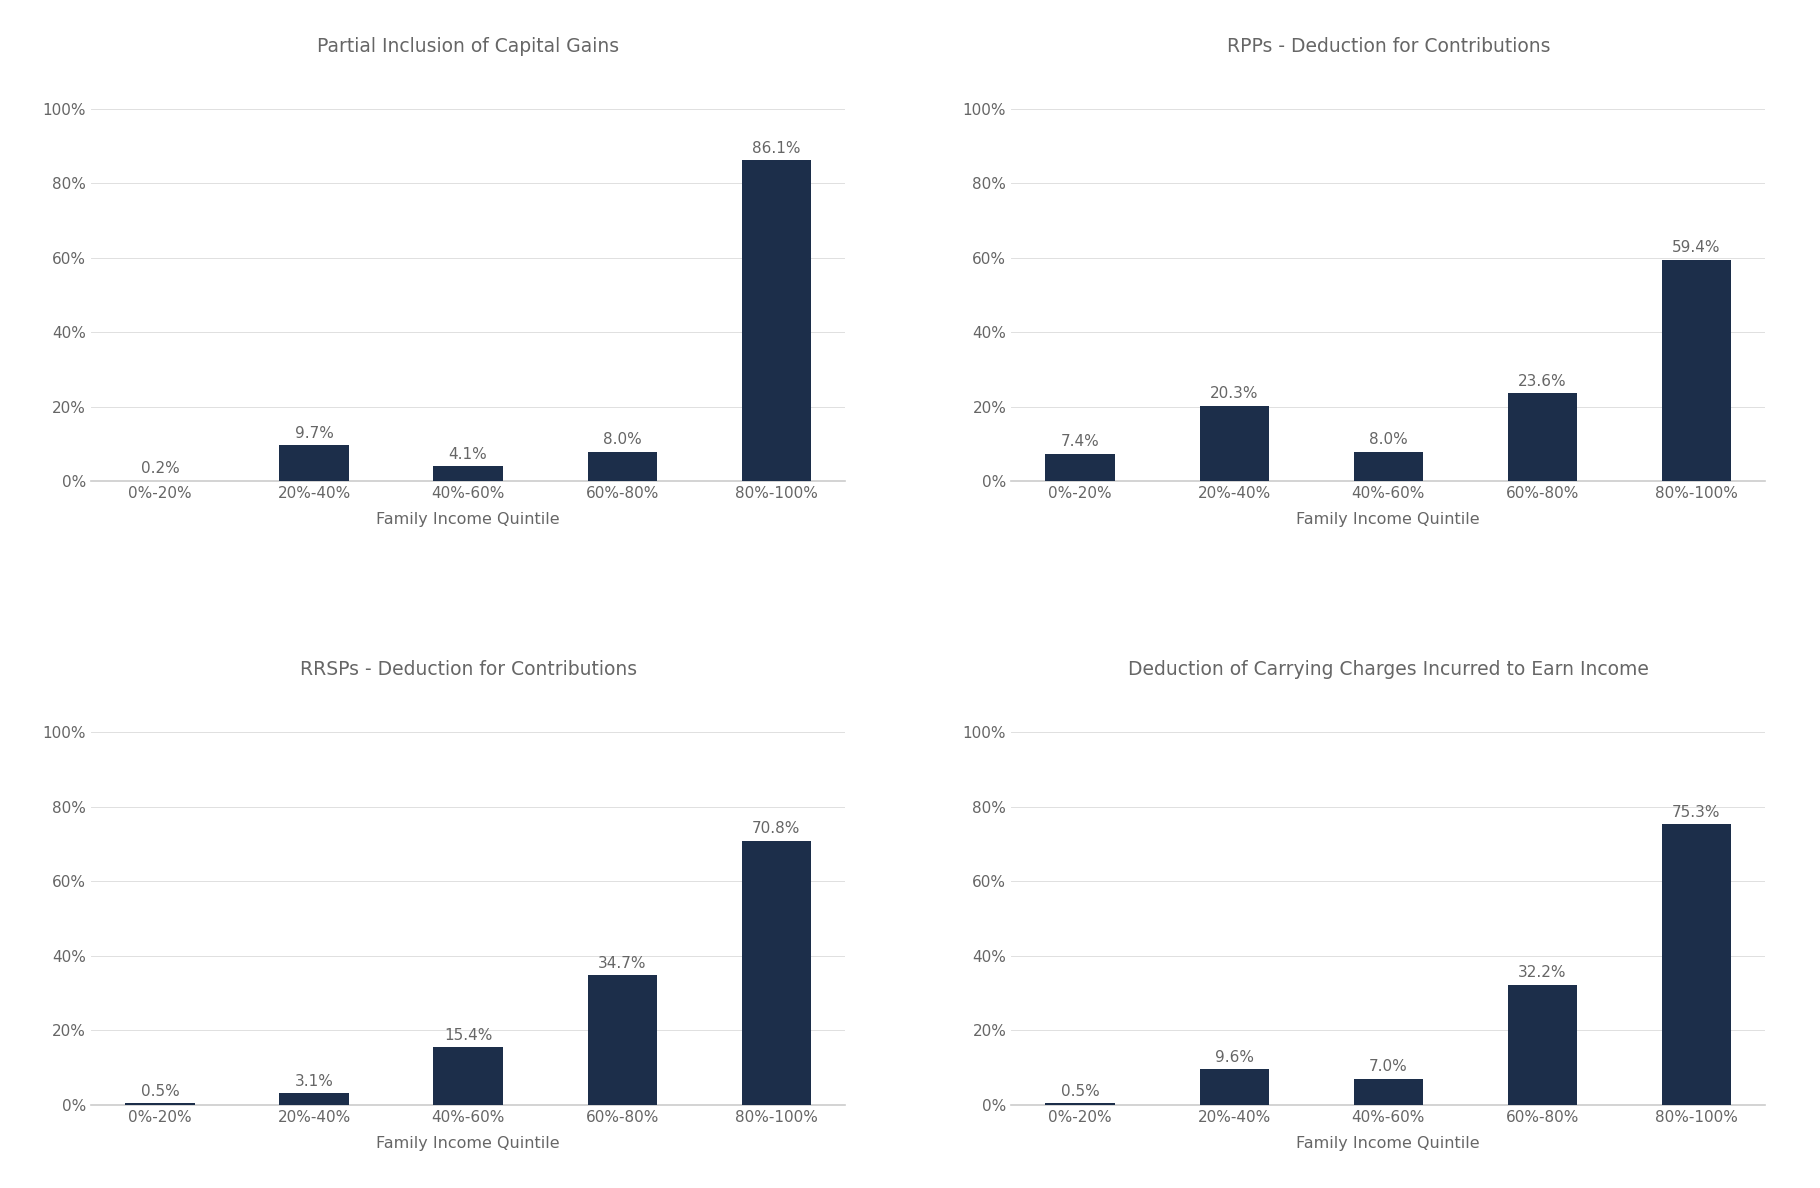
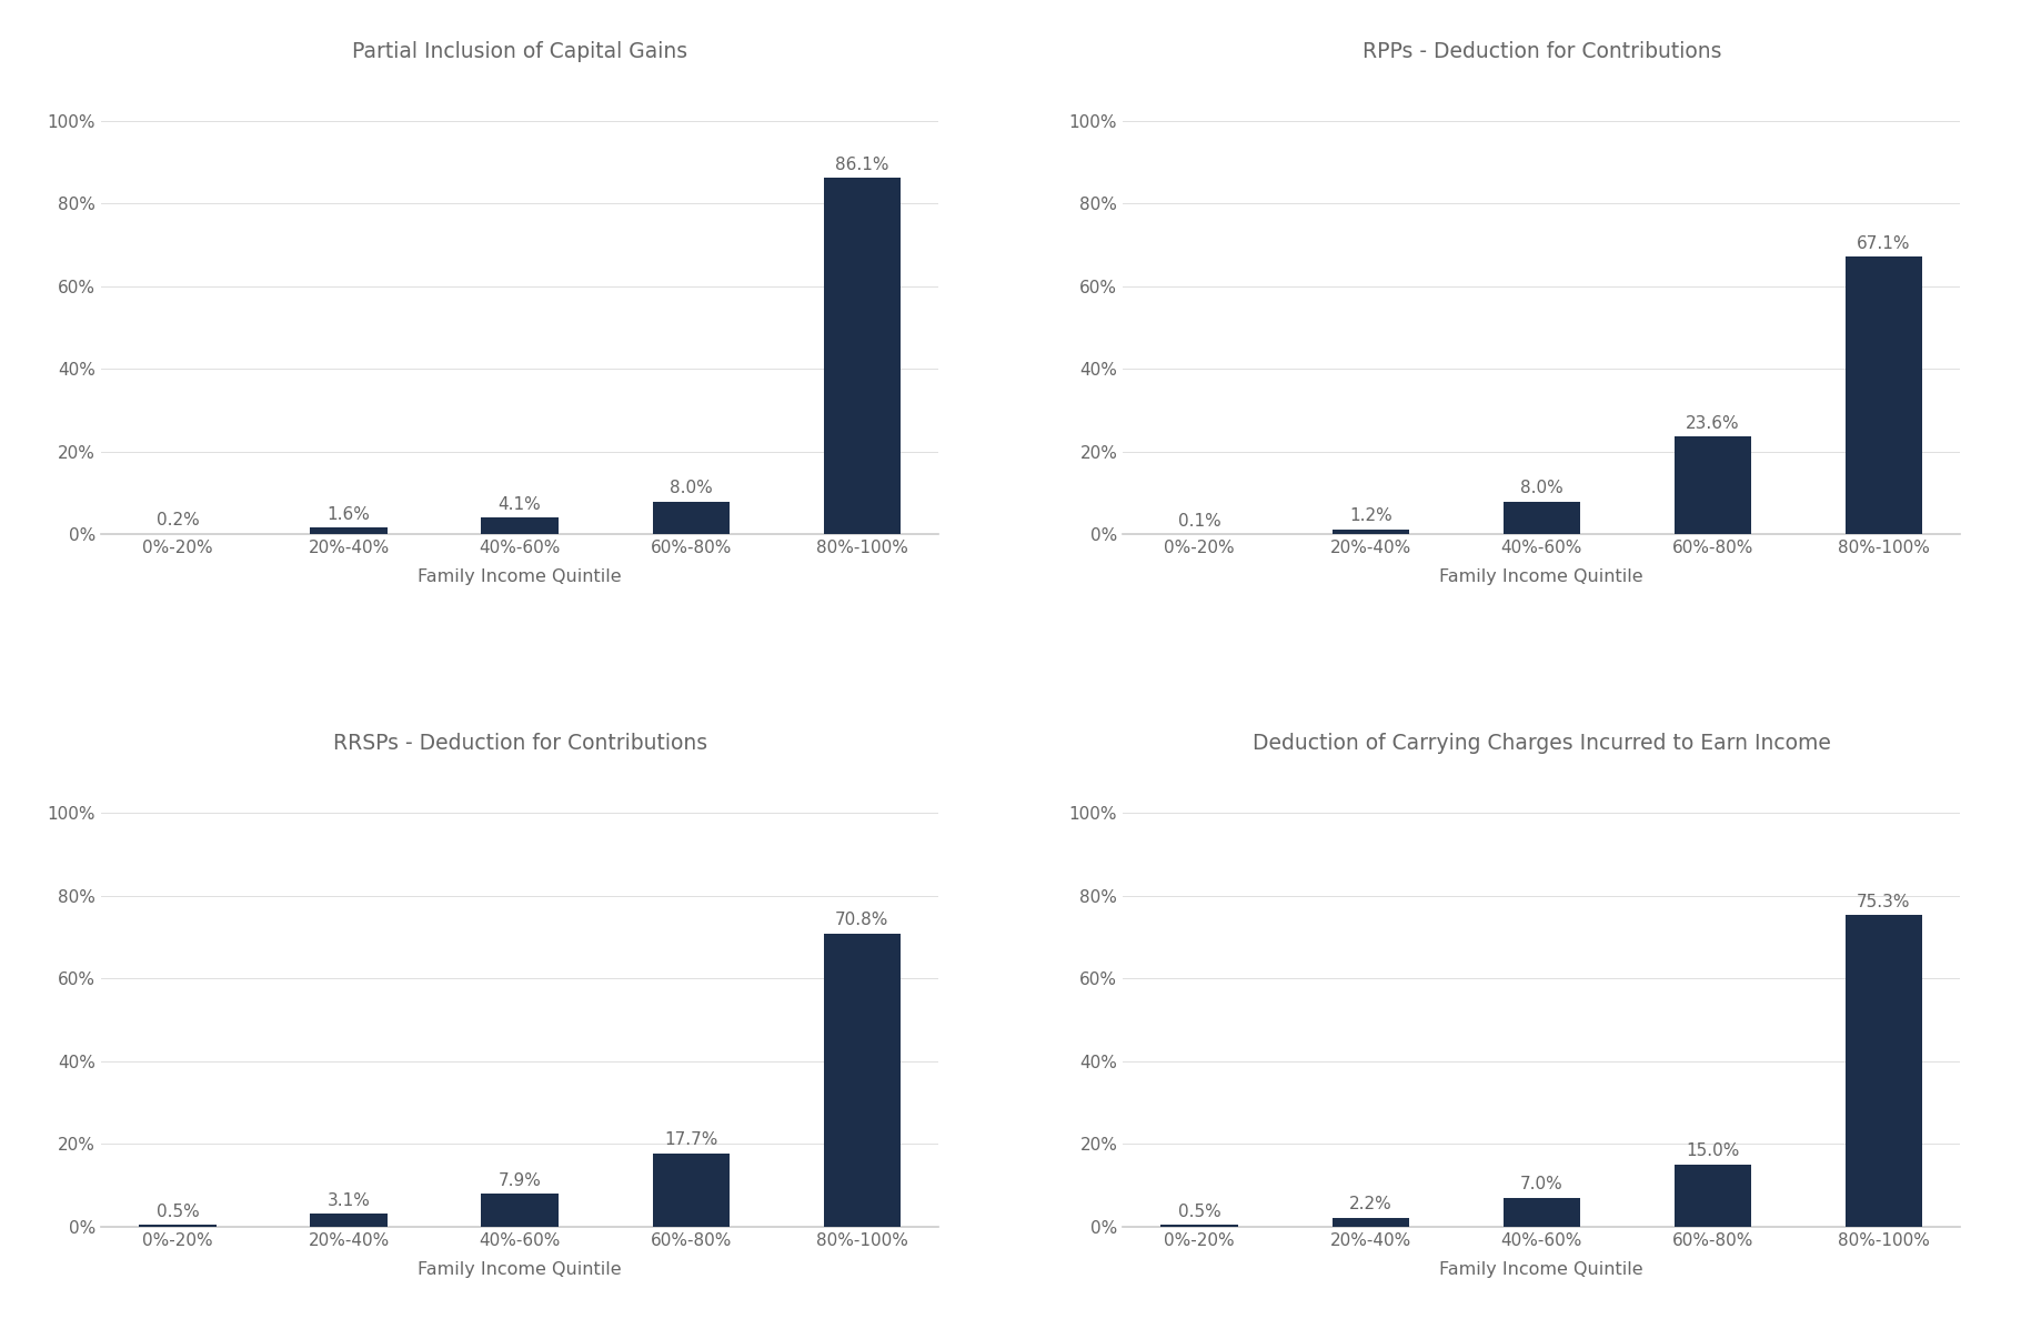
Partial Inclusion of Capital Gains/20%-40%: 9.7% -> 1.6%
RPPs - Deduction for Contributions/0%-20%: 7.4% -> 0.1%
RPPs - Deduction for Contributions/20%-40%: 20.3% -> 1.2%
RPPs - Deduction for Contributions/80%-100%: 59.4% -> 67.1%
RRSPs - Deduction for Contributions/40%-60%: 15.4% -> 7.9%
RRSPs - Deduction for Contributions/60%-80%: 34.7% -> 17.7%
Deduction of Carrying Charges Incurred to Earn Income/20%-40%: 9.6% -> 2.2%
Deduction of Carrying Charges Incurred to Earn Income/60%-80%: 32.2% -> 15.0%
